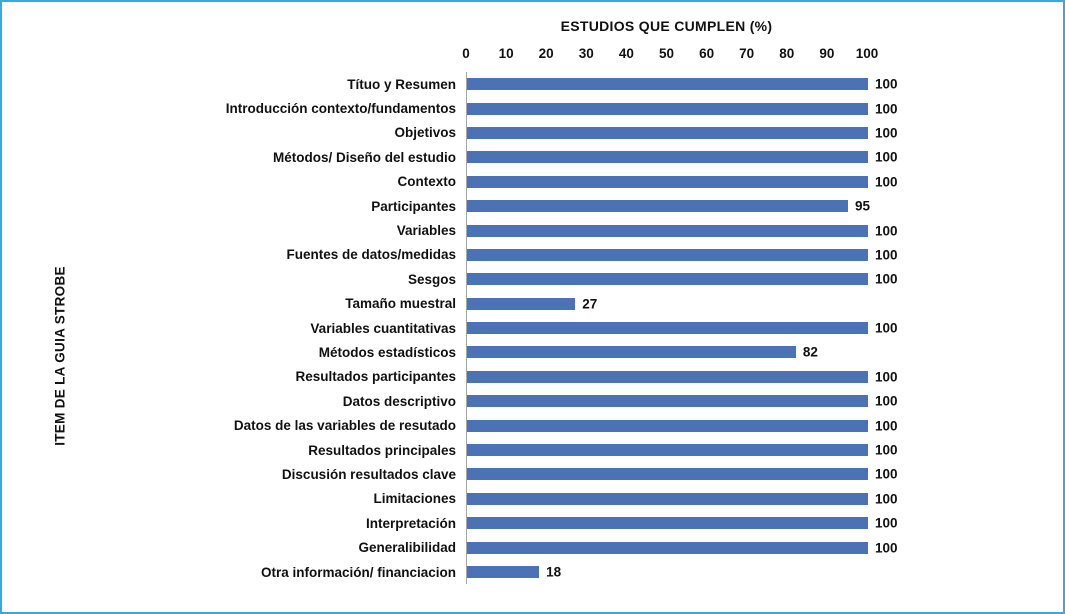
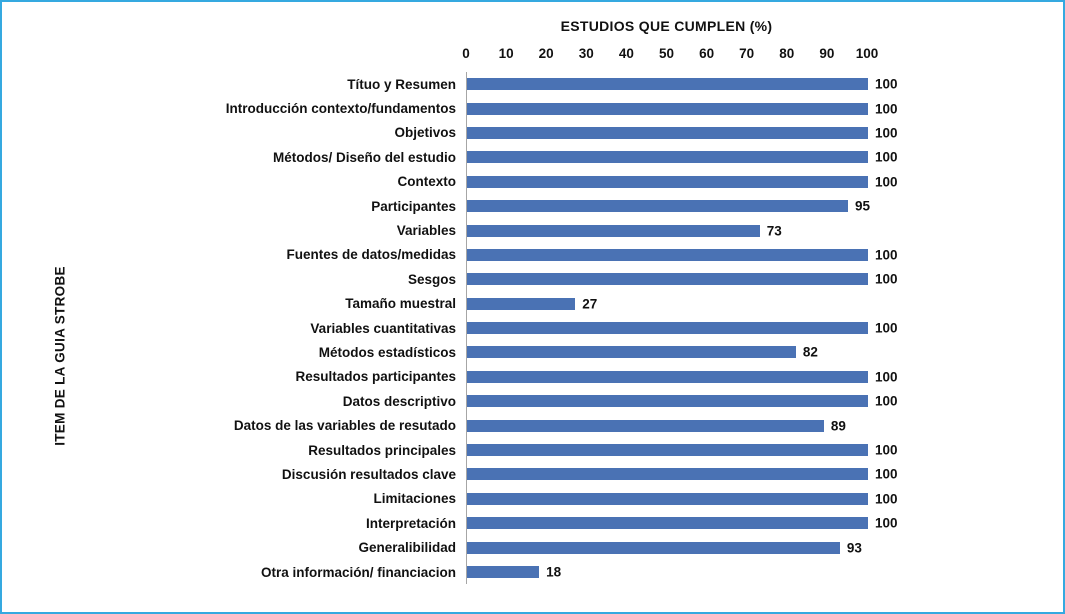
Variables: 100 -> 73
Datos de las variables de resutado: 100 -> 89
Generalibilidad: 100 -> 93
